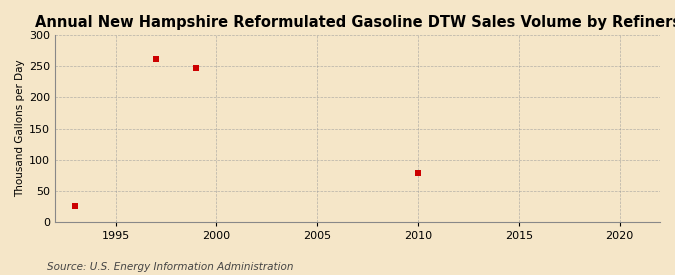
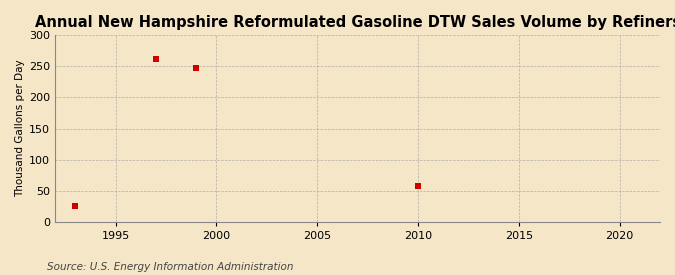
2010: 78 -> 58
